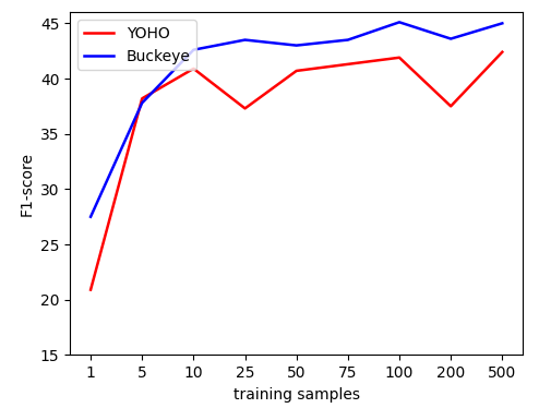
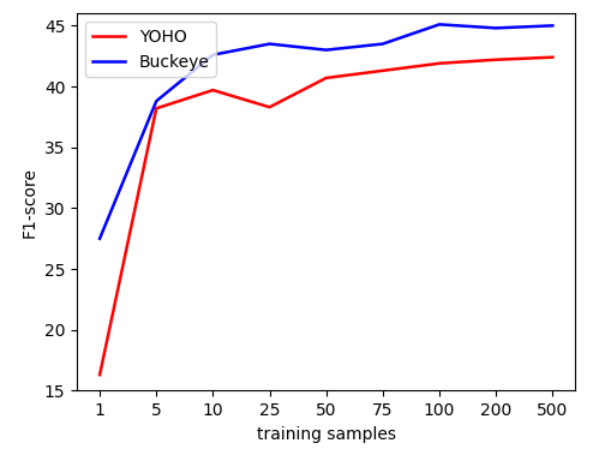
YOHO/1: 20.9 -> 16.3
Buckeye/5: 37.8 -> 38.8
YOHO/10: 40.9 -> 39.7
YOHO/25: 37.3 -> 38.3
YOHO/200: 37.5 -> 42.2
Buckeye/200: 43.6 -> 44.8
